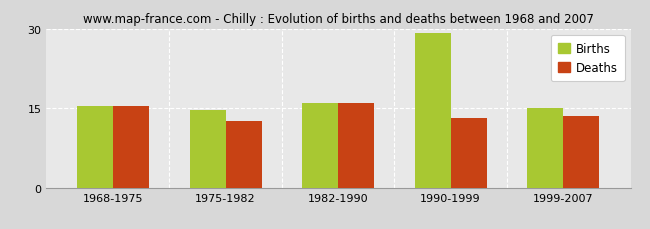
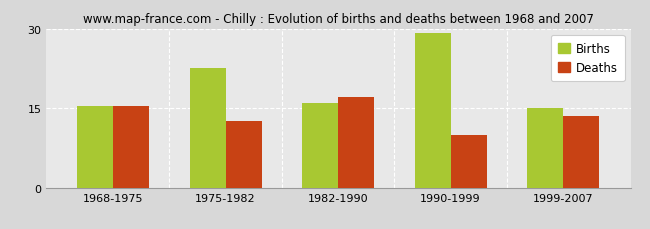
Births/1975-1982: 14.7 -> 22.6
Deaths/1982-1990: 16.0 -> 17.2
Deaths/1990-1999: 13.1 -> 10.0
